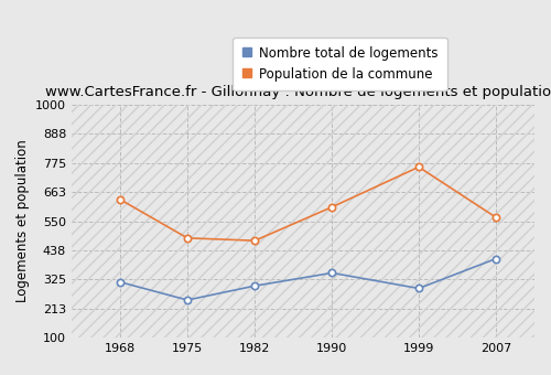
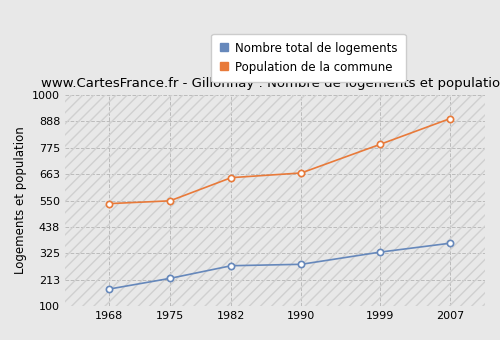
Nombre total de logements/1968: 315 -> 172
Population de la commune/1968: 635 -> 537
Nombre total de logements/1975: 245 -> 218
Population de la commune/1975: 485 -> 549
Nombre total de logements/1982: 300 -> 272
Population de la commune/1982: 475 -> 648
Nombre total de logements/1990: 350 -> 278
Population de la commune/1990: 605 -> 668
Nombre total de logements/1999: 290 -> 330
Population de la commune/1999: 760 -> 790
Nombre total de logements/2007: 405 -> 368
Population de la commune/2007: 565 -> 900
